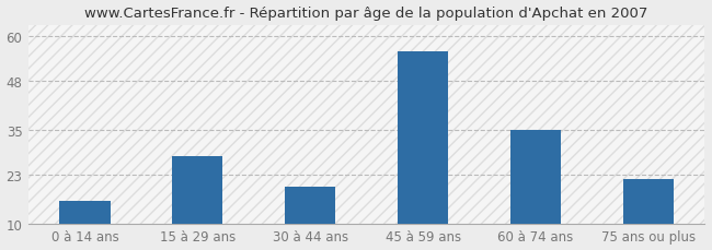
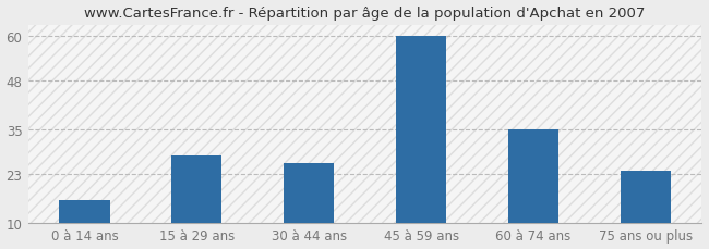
30 à 44 ans: 20 -> 26
45 à 59 ans: 56 -> 60
75 ans ou plus: 22 -> 24
